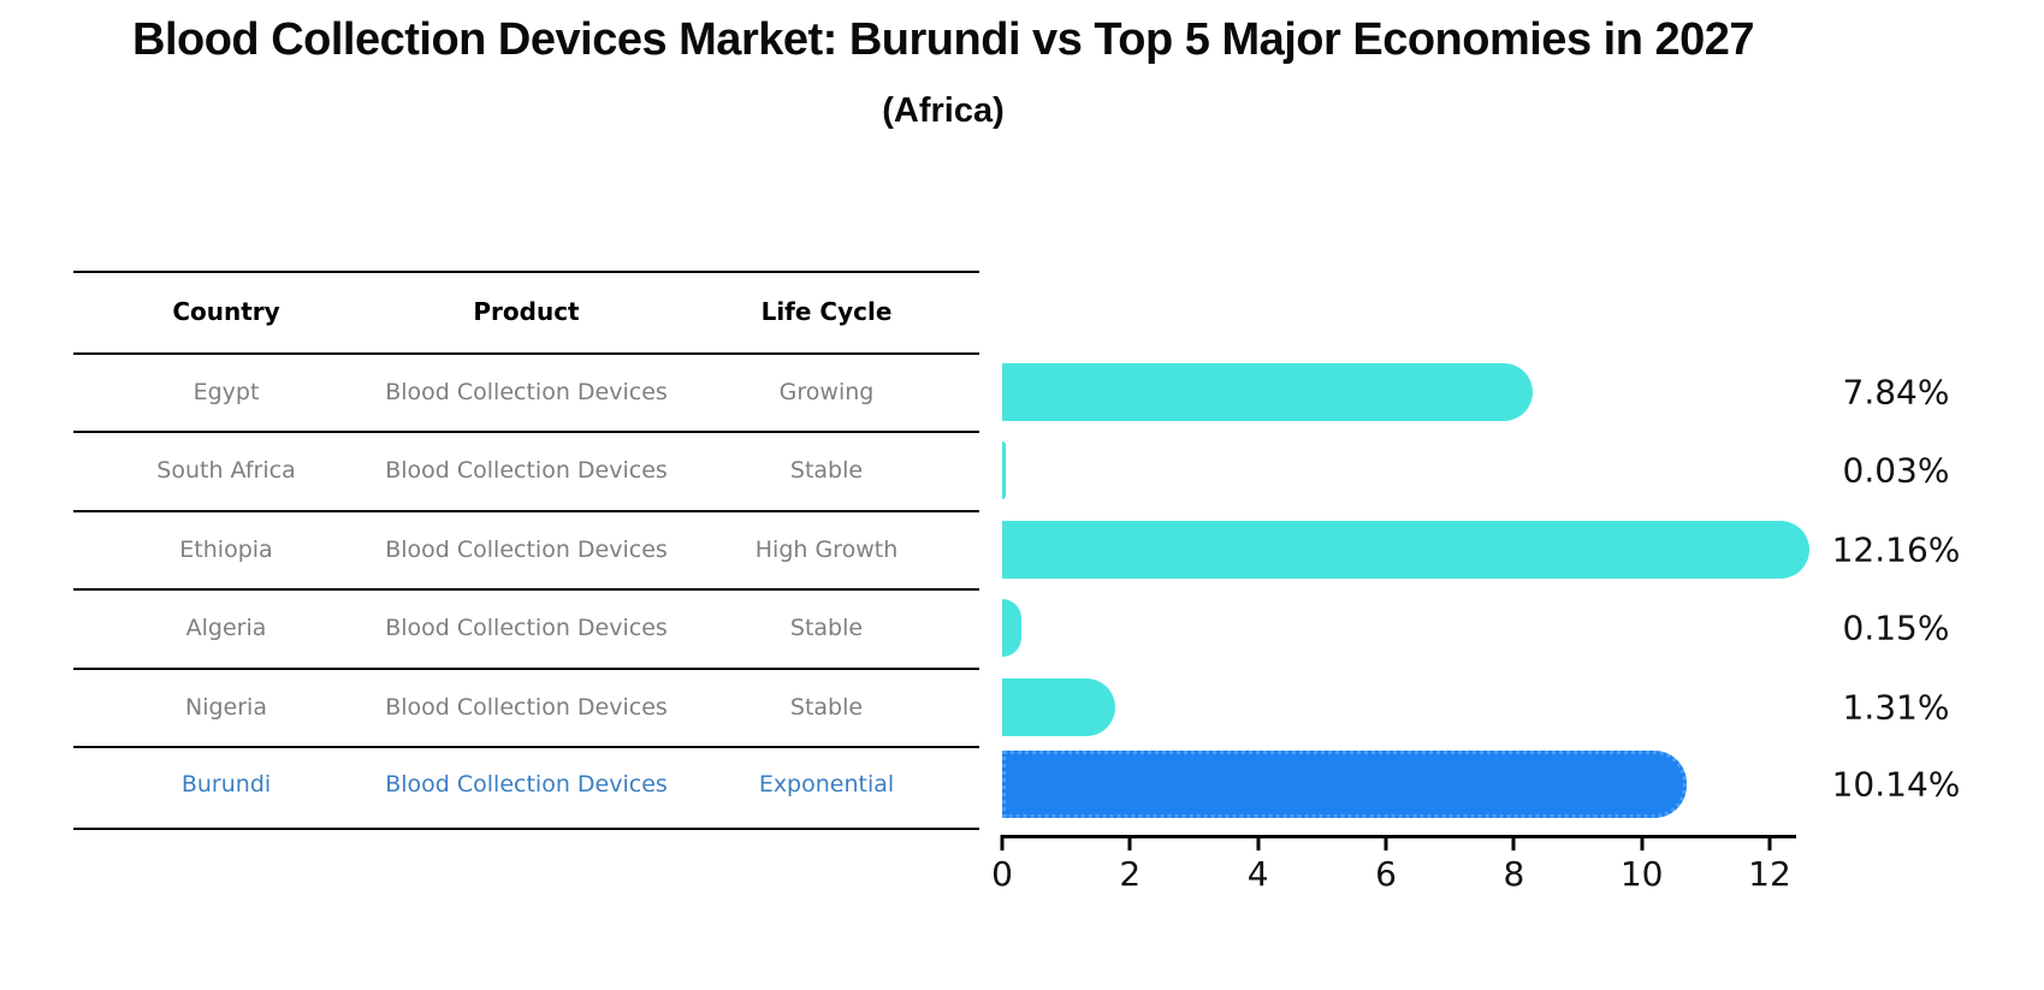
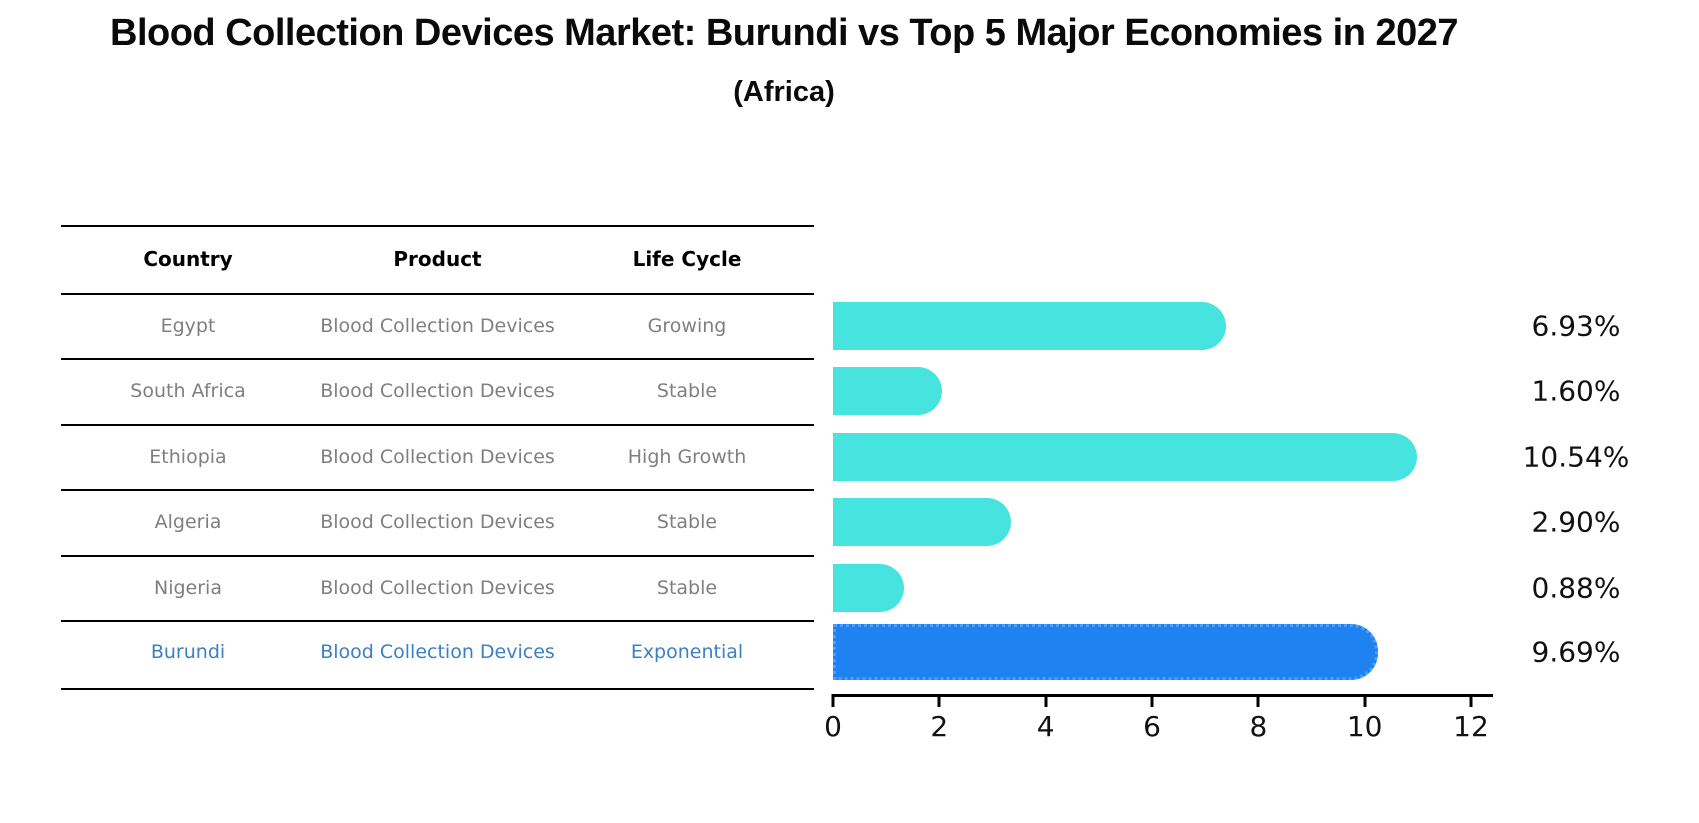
Egypt: 7.84% -> 6.93%
South Africa: 0.03% -> 1.60%
Ethiopia: 12.16% -> 10.54%
Algeria: 0.15% -> 2.90%
Nigeria: 1.31% -> 0.88%
Burundi: 10.14% -> 9.69%
